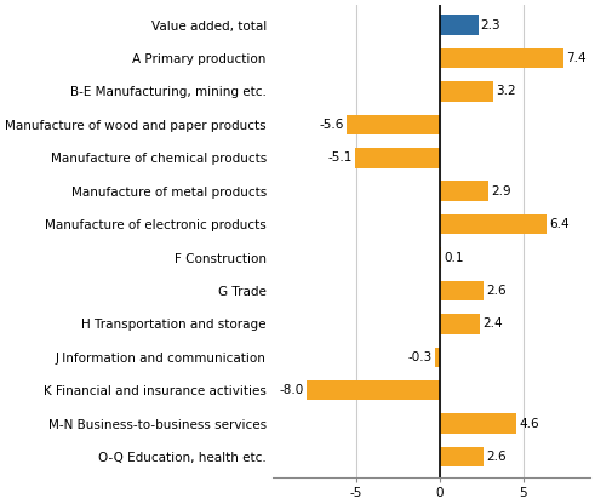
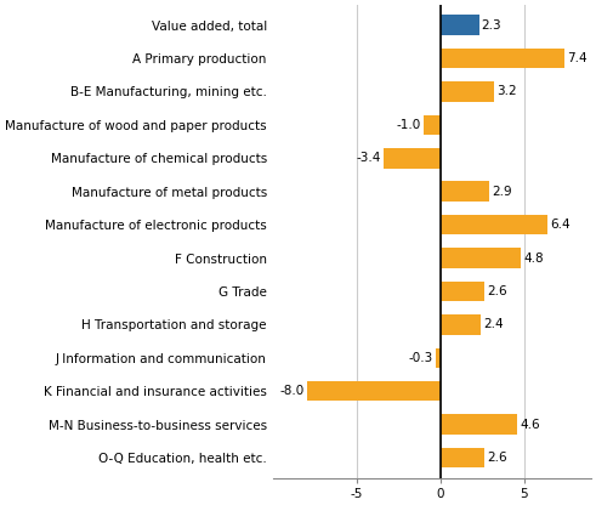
Manufacture of wood and paper products: -5.6 -> -1.0
Manufacture of chemical products: -5.1 -> -3.4
F Construction: 0.1 -> 4.8
